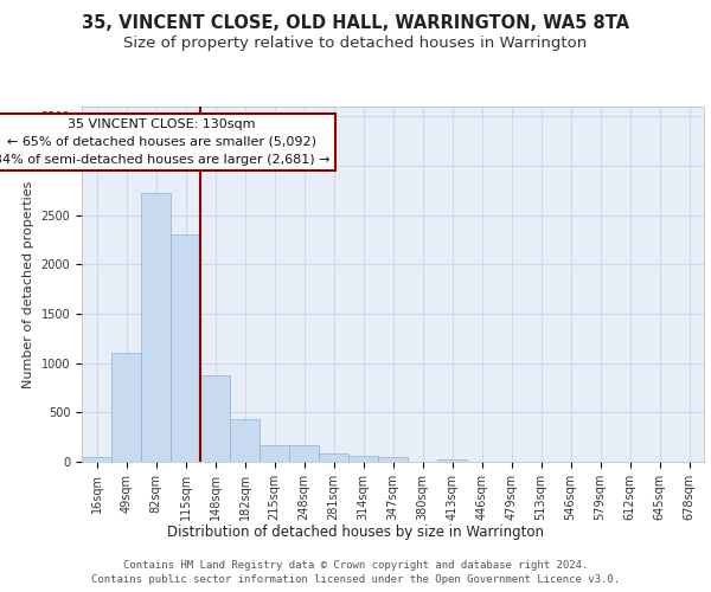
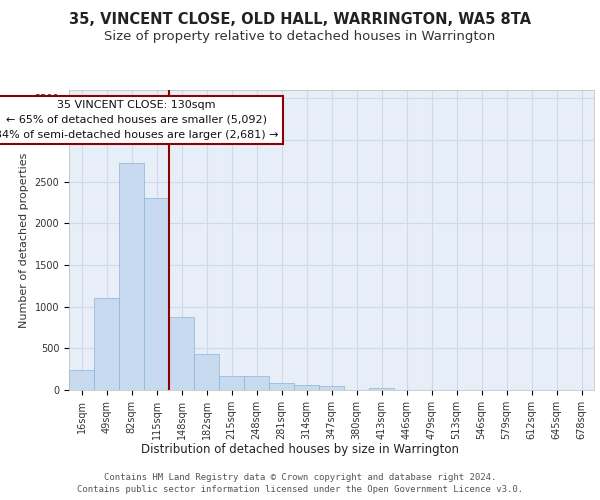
16sqm: 50 -> 240
